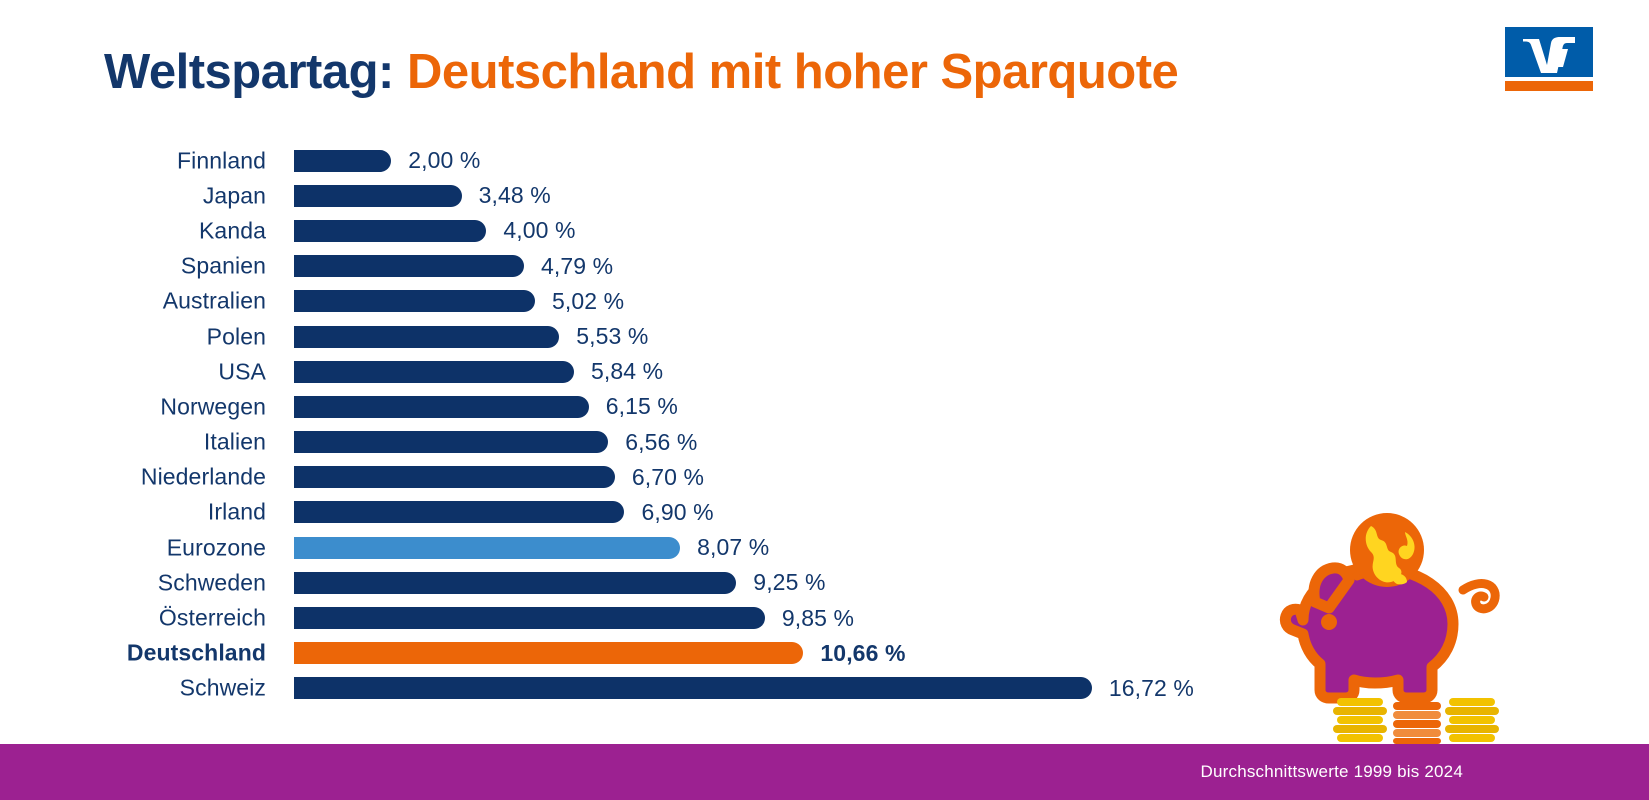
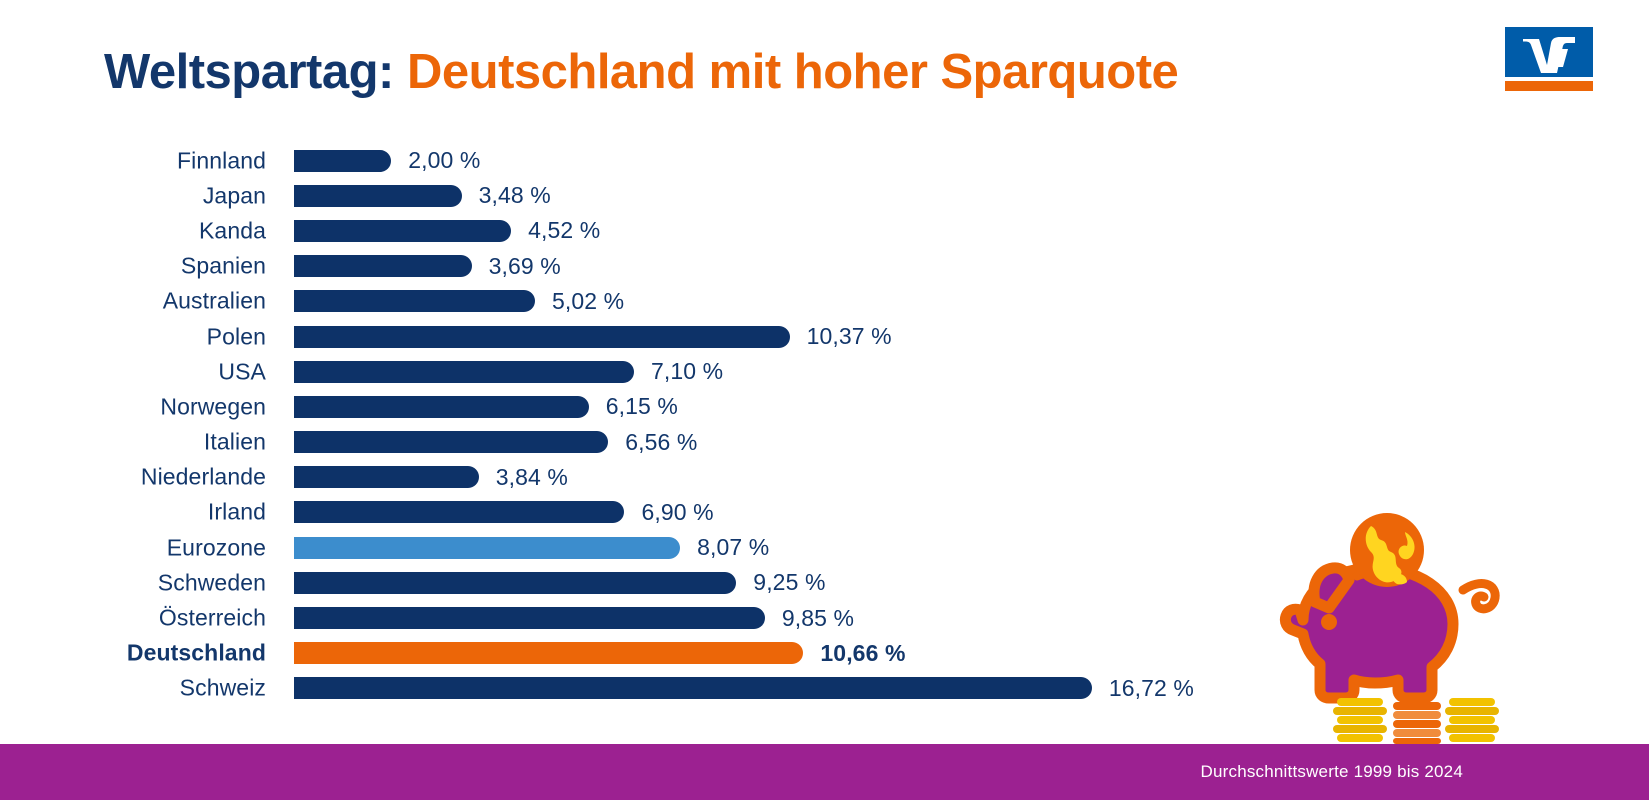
Kanda: 4,00 -> 4,52
Spanien: 4,79 -> 3,69
Polen: 5,53 -> 10,37
USA: 5,84 -> 7,10
Niederlande: 6,70 -> 3,84
